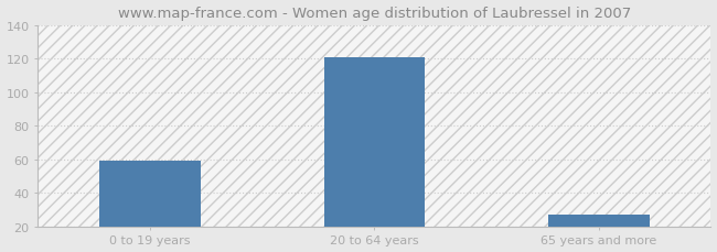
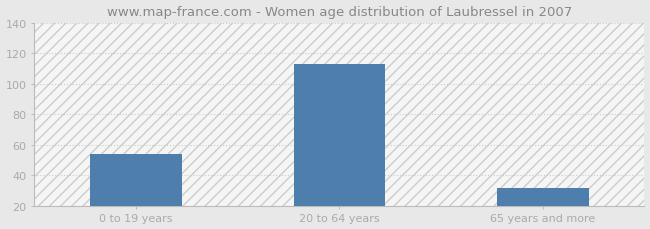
0 to 19 years: 59 -> 54
20 to 64 years: 121 -> 113
65 years and more: 27 -> 32
